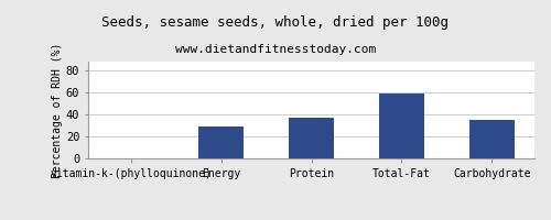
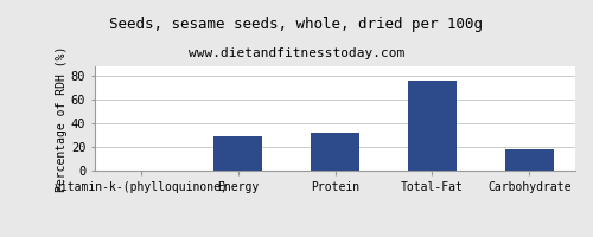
Protein: 37 -> 32
Total-Fat: 59 -> 76
Carbohydrate: 35 -> 18
